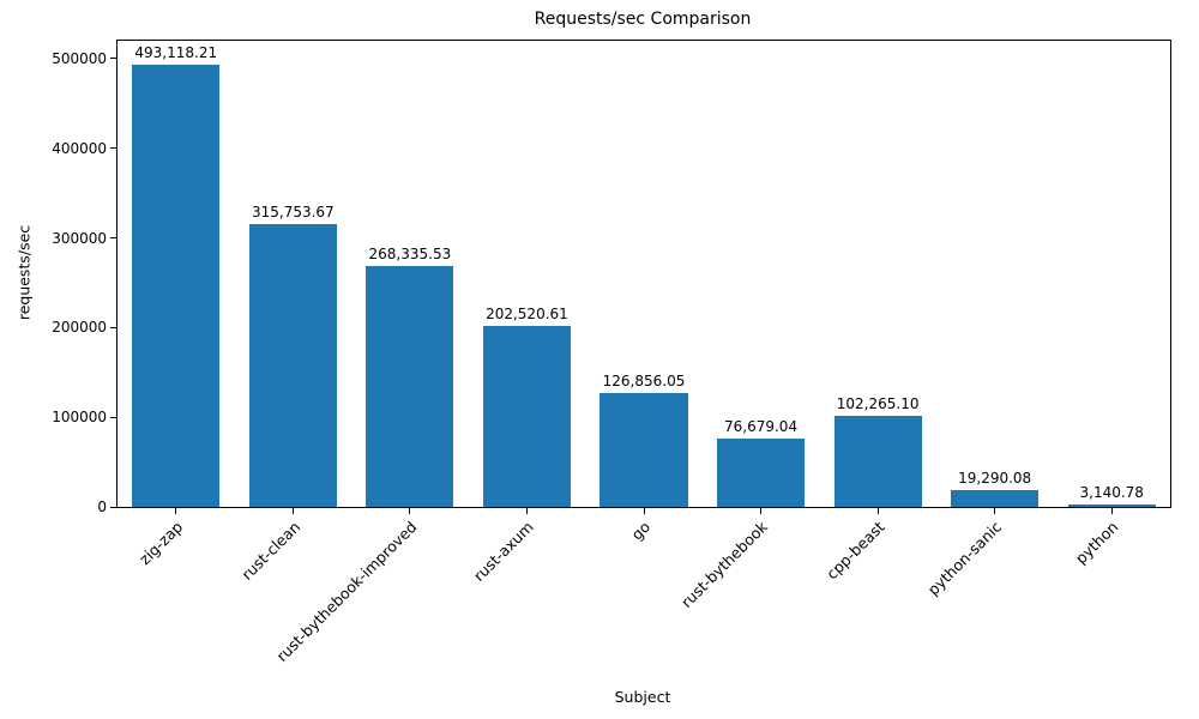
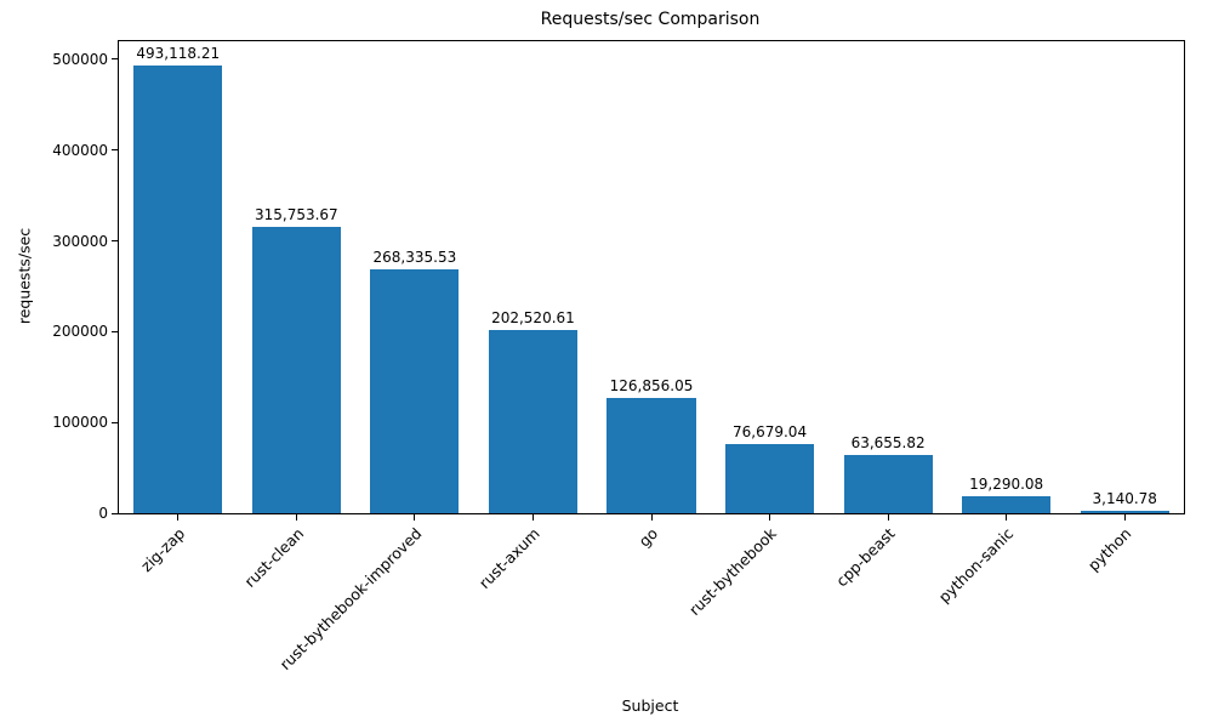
cpp-beast: 102,265.10 -> 63,655.82
